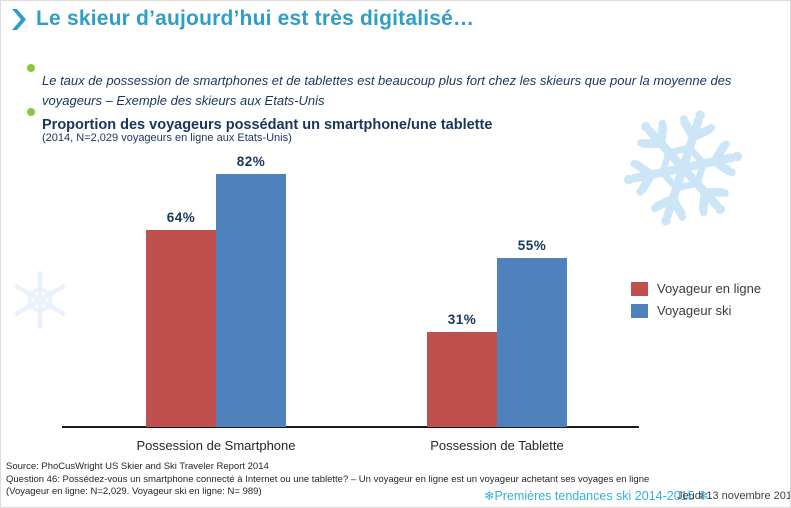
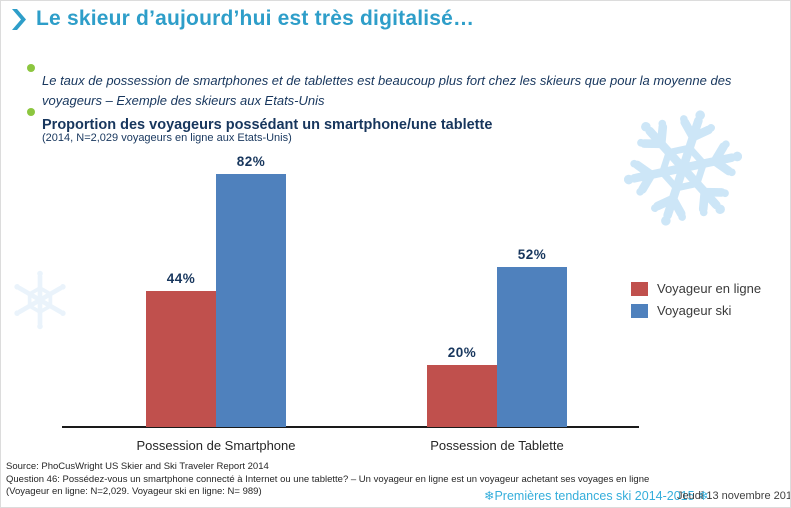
Voyageur en ligne/Possession de Smartphone: 64% -> 44%
Voyageur en ligne/Possession de Tablette: 31% -> 20%
Voyageur ski/Possession de Tablette: 55% -> 52%
